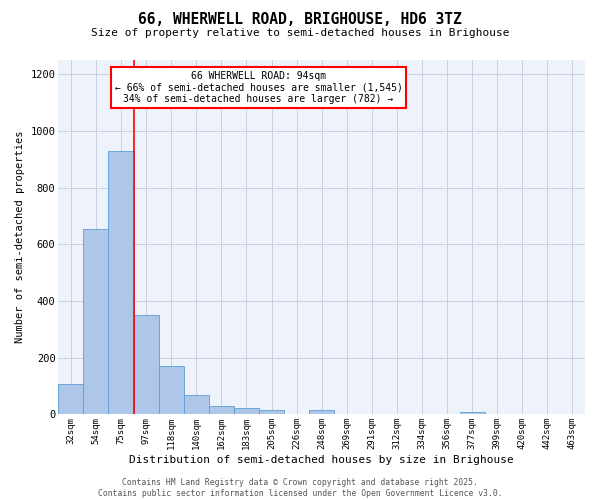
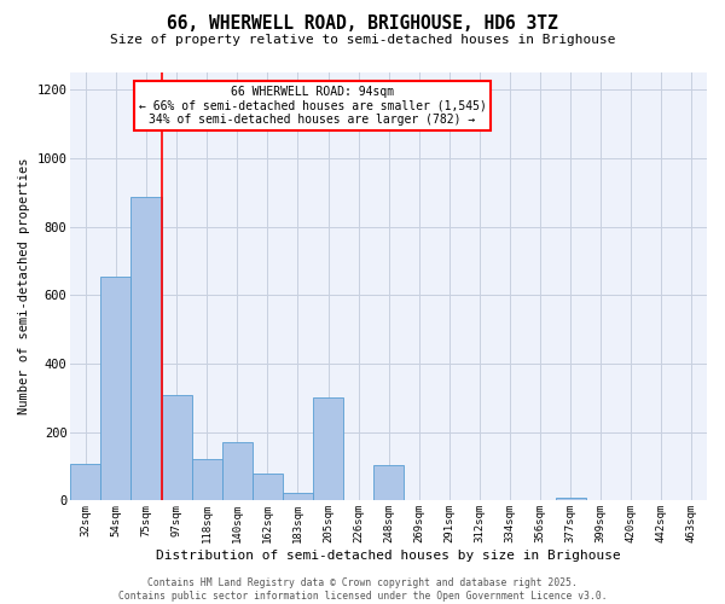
75sqm: 930 -> 885
97sqm: 350 -> 310
118sqm: 170 -> 120
140sqm: 70 -> 170
162sqm: 28 -> 80
205sqm: 14 -> 300
248sqm: 17 -> 105
